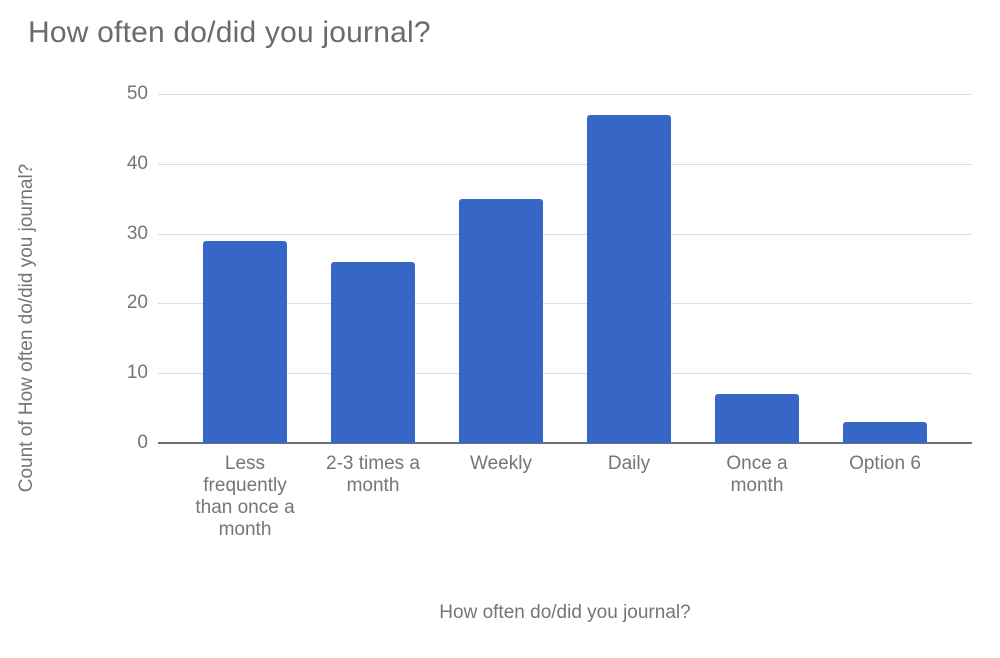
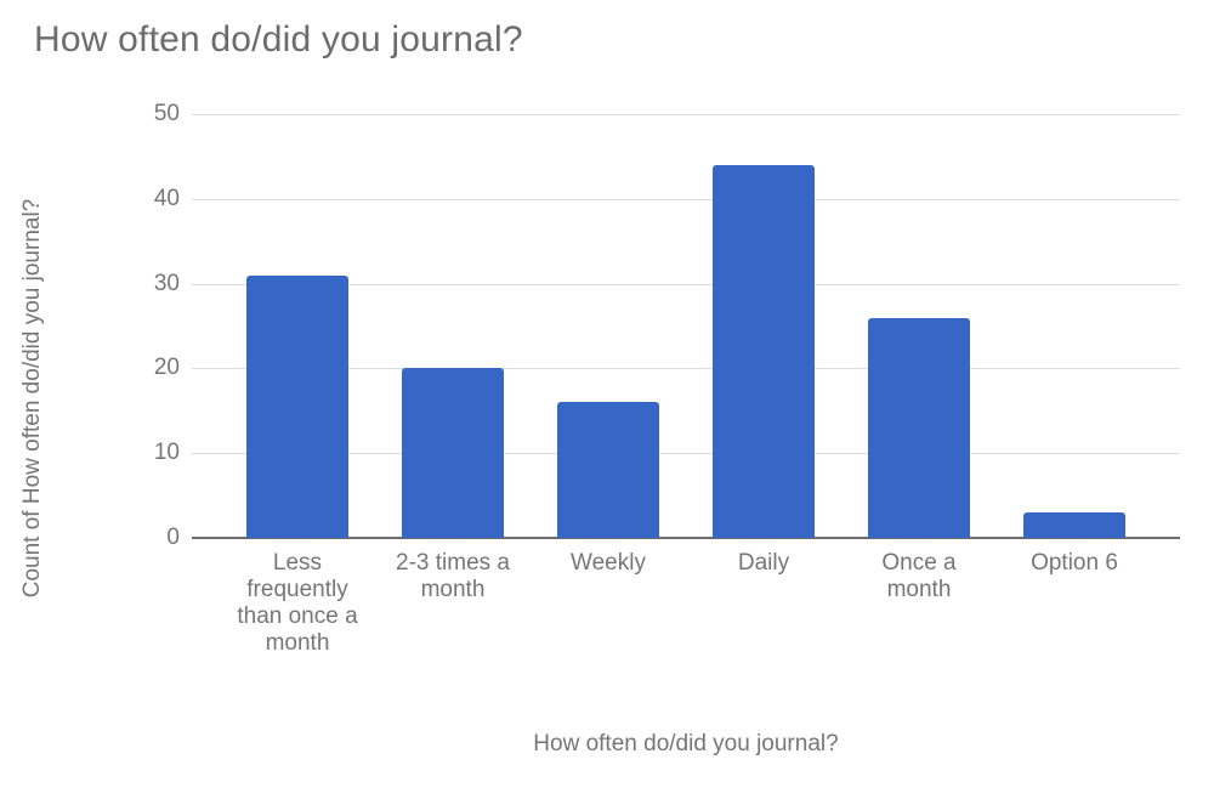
Less frequently than once a month: 29 -> 31
2-3 times a month: 26 -> 20
Weekly: 35 -> 16
Daily: 47 -> 44
Once a month: 7 -> 26
